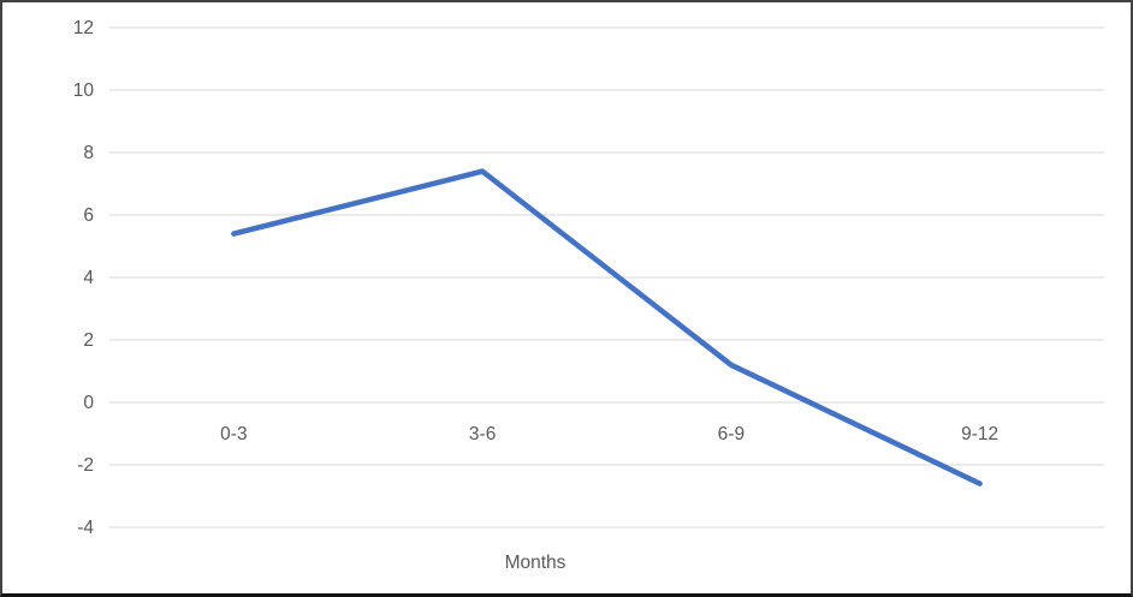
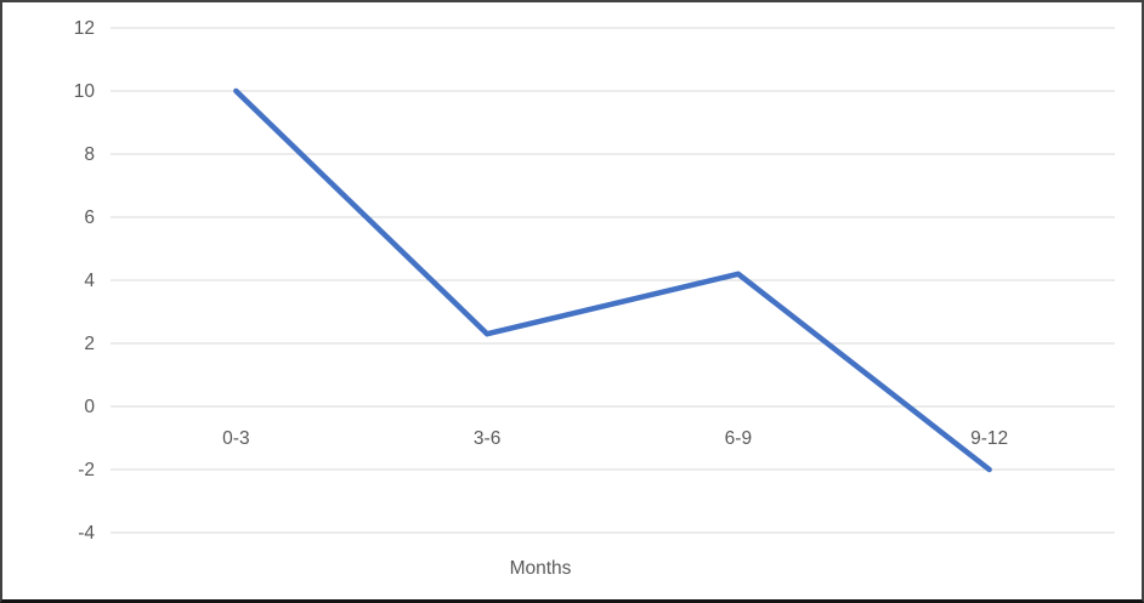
0-3: 5.4 -> 10.0
3-6: 7.4 -> 2.3
6-9: 1.2 -> 4.2
9-12: -2.6 -> -2.0
